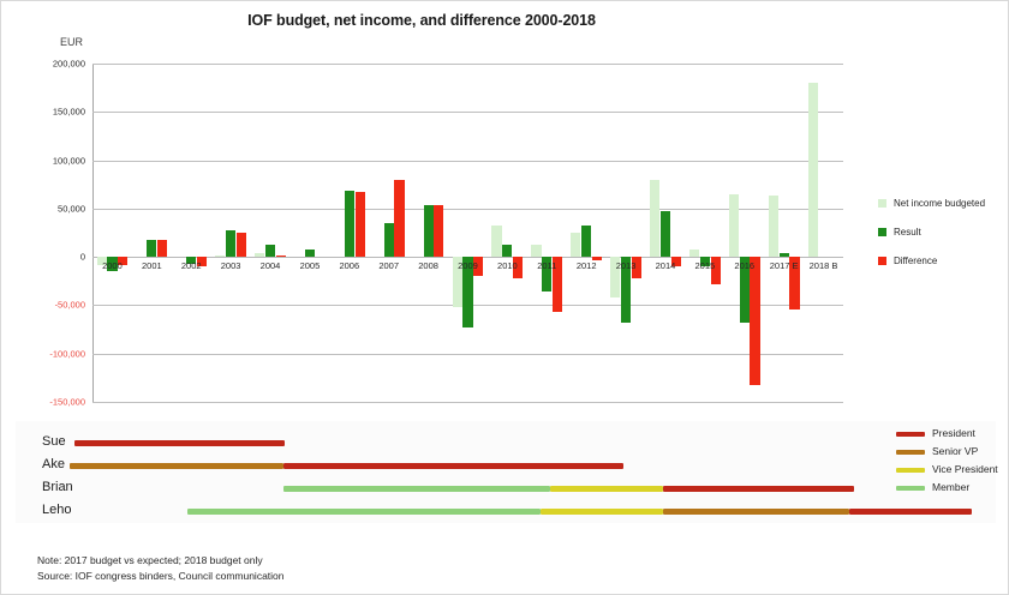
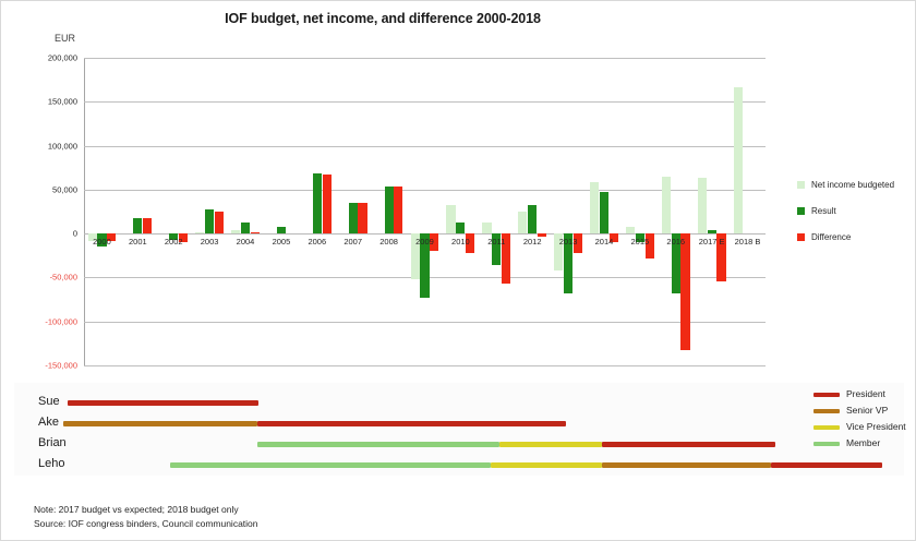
Difference/2007: 80000 -> 40000
Net income budgeted/2014: 80000 -> 60000
Net income budgeted/2018 B: 180000 -> 170000
